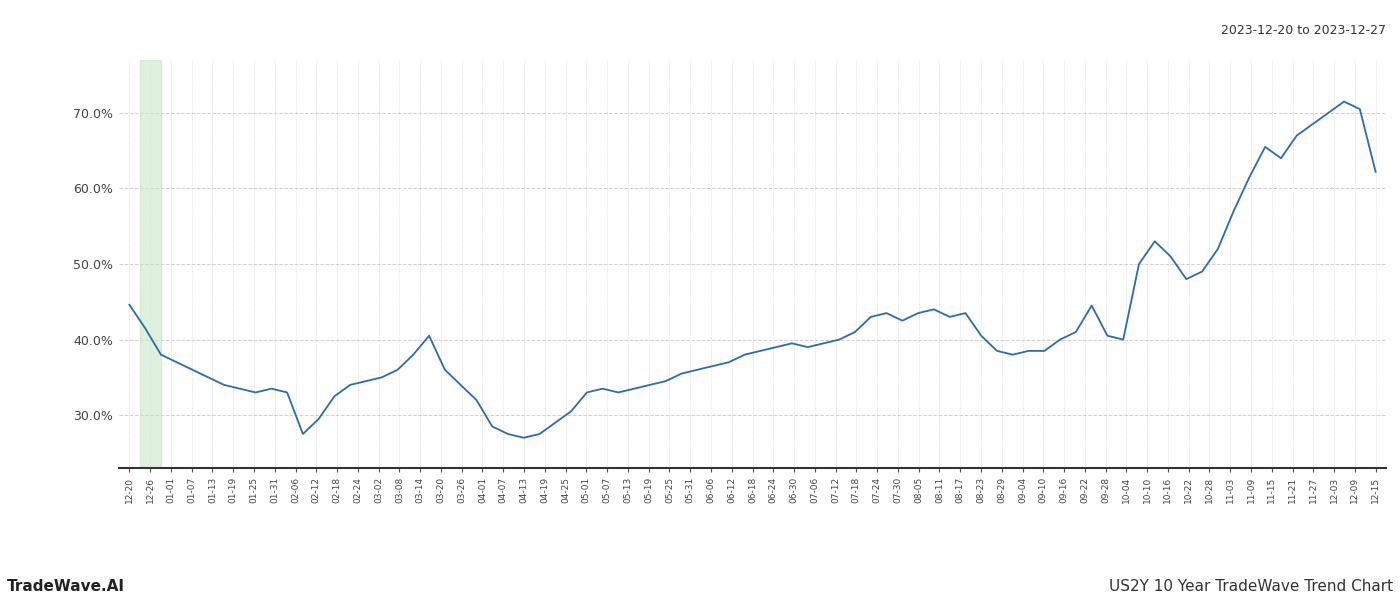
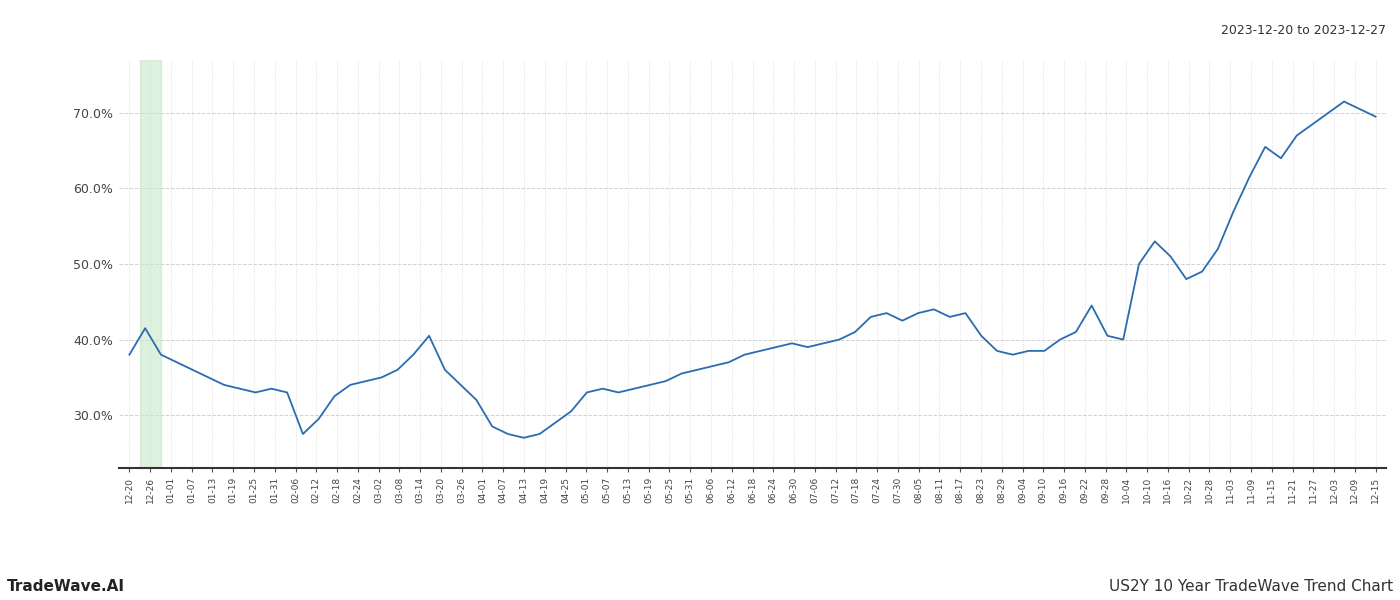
12-20: 44.6% -> 38.0%
12-15: 62.2% -> 69.5%
